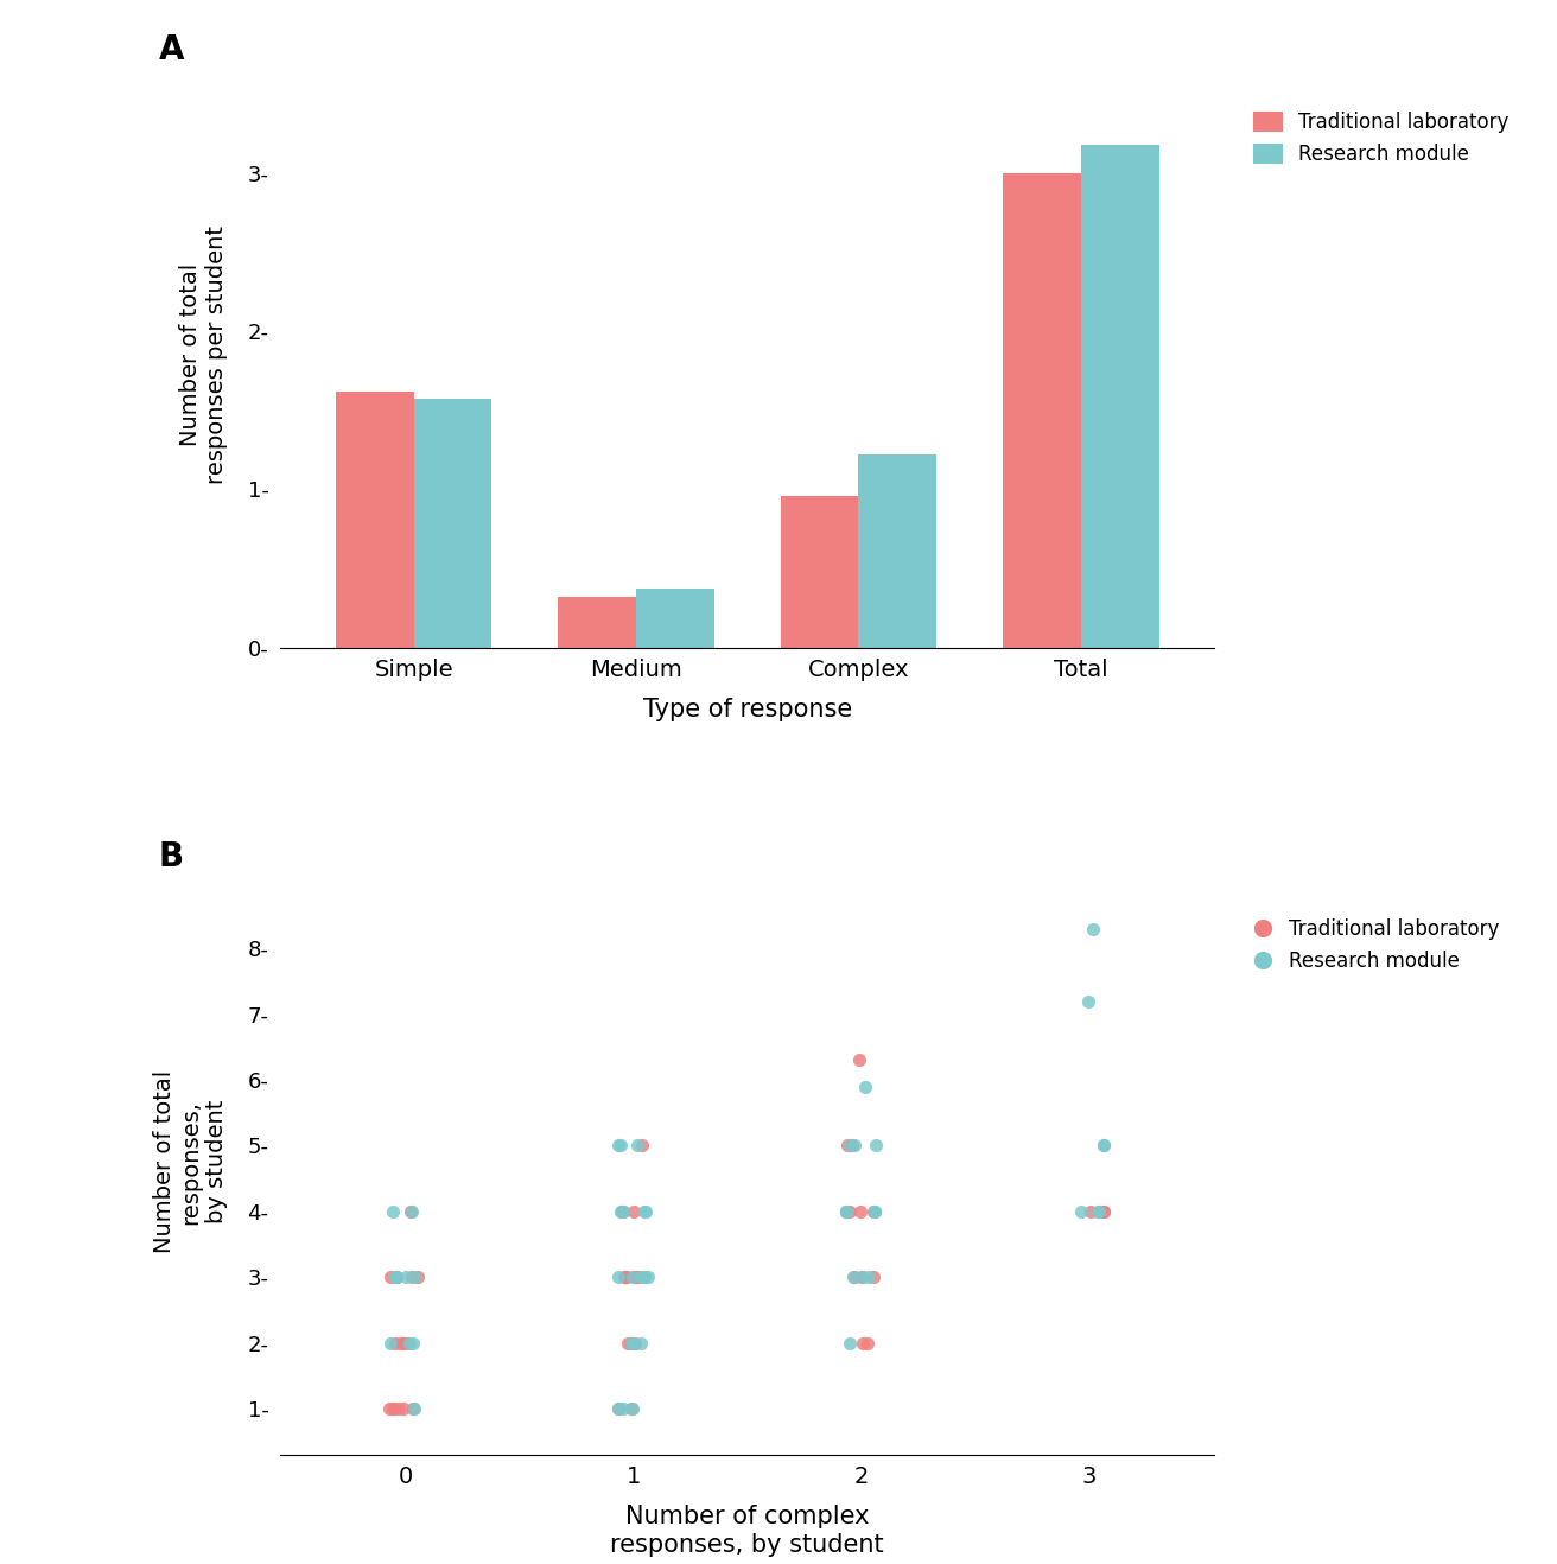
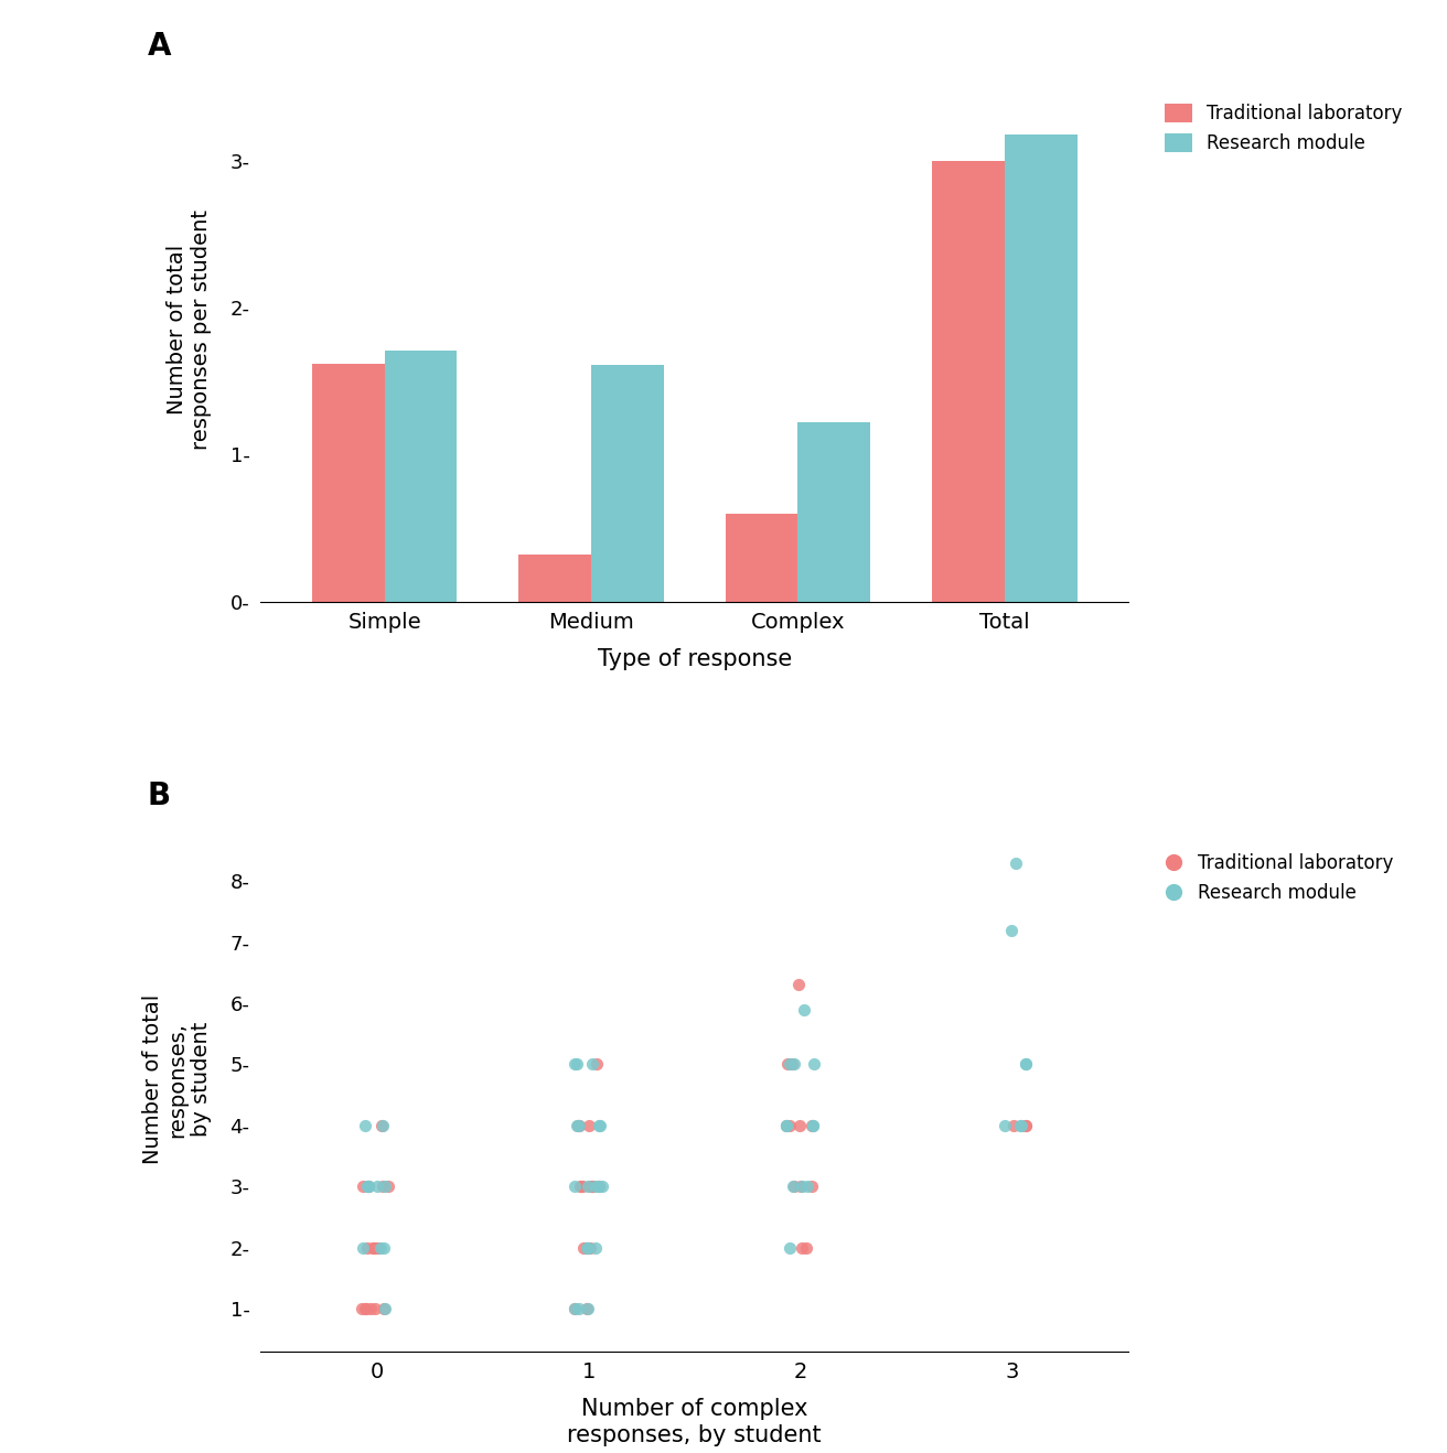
Research module/Simple: 1.57- -> 1.71-
Research module/Medium: 0.37- -> 1.61-
Traditional laboratory/Complex: 0.96- -> 0.60-
